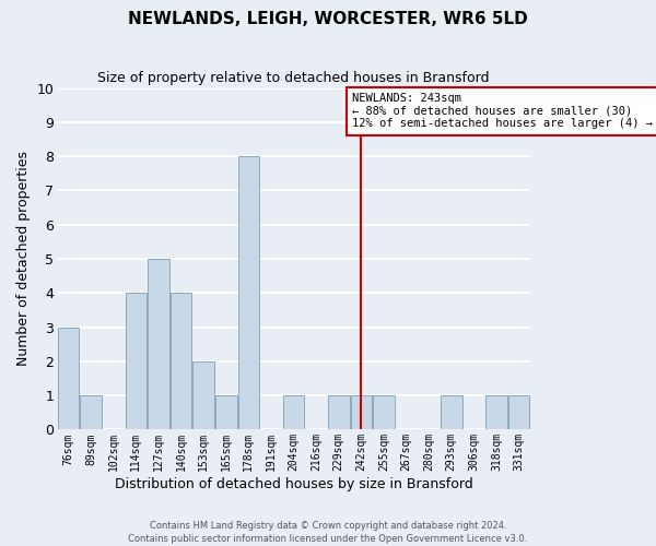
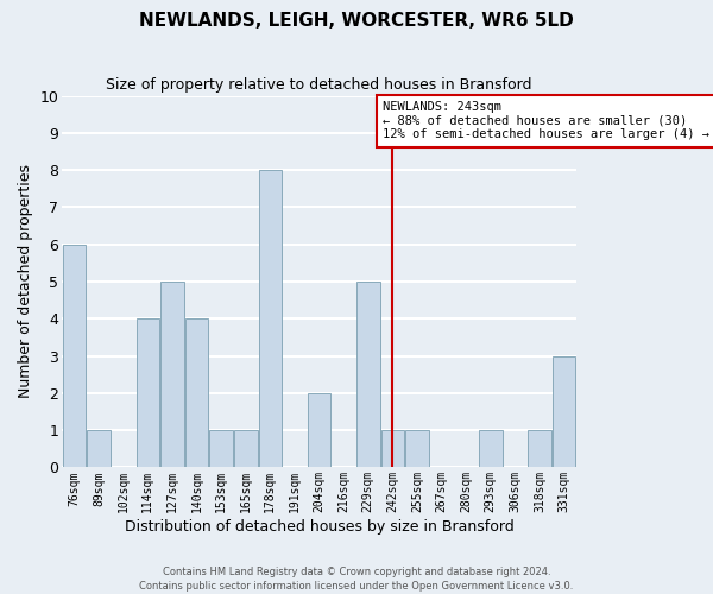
76sqm: 3 -> 6
153sqm: 2 -> 1
204sqm: 1 -> 2
229sqm: 1 -> 5
331sqm: 1 -> 3
